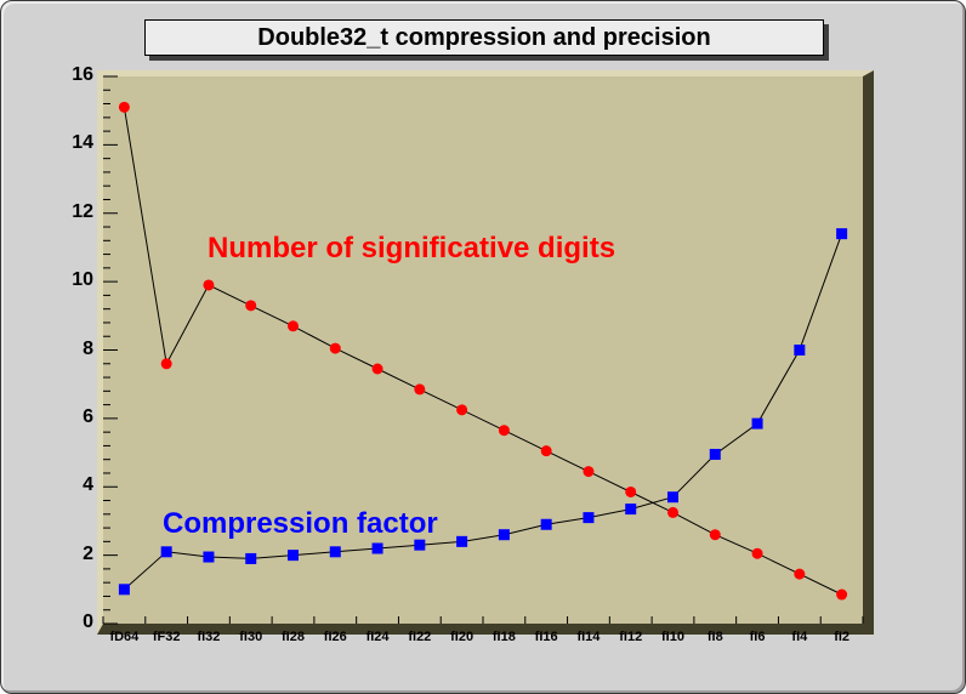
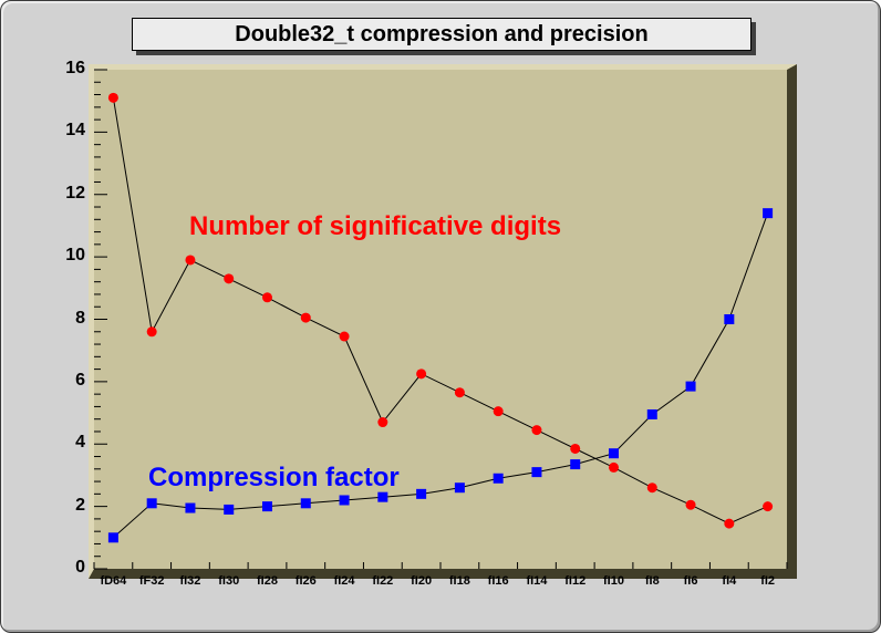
Number of significative digits/fI22: 6.8 -> 4.7
Number of significative digits/fI2: 0.8 -> 2.0
